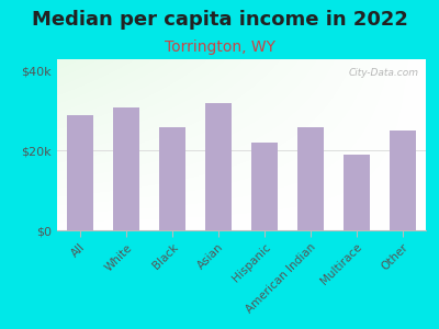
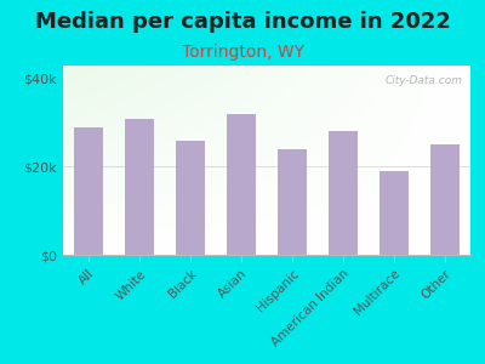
Hispanic: $22k -> $24k
American Indian: $26k -> $28k
